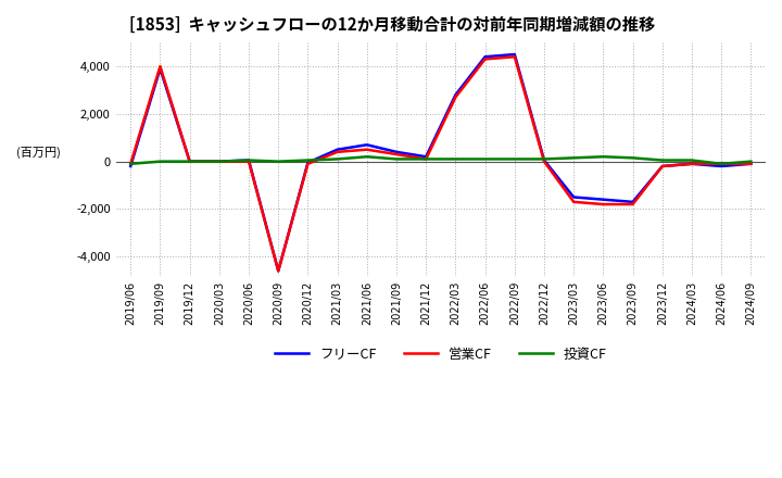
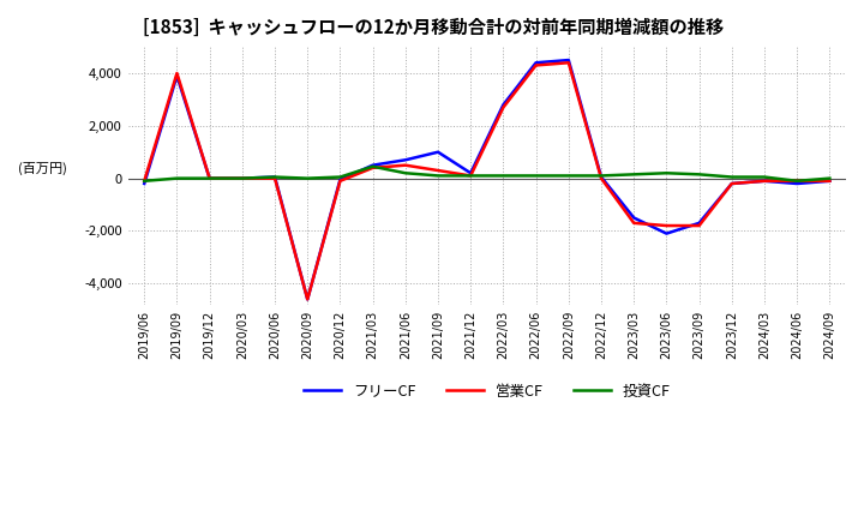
投資CF/2021/03: 100 -> 450
フリーCF/2021/09: 400 -> 1,000
フリーCF/2023/06: -1,600 -> -2,100
